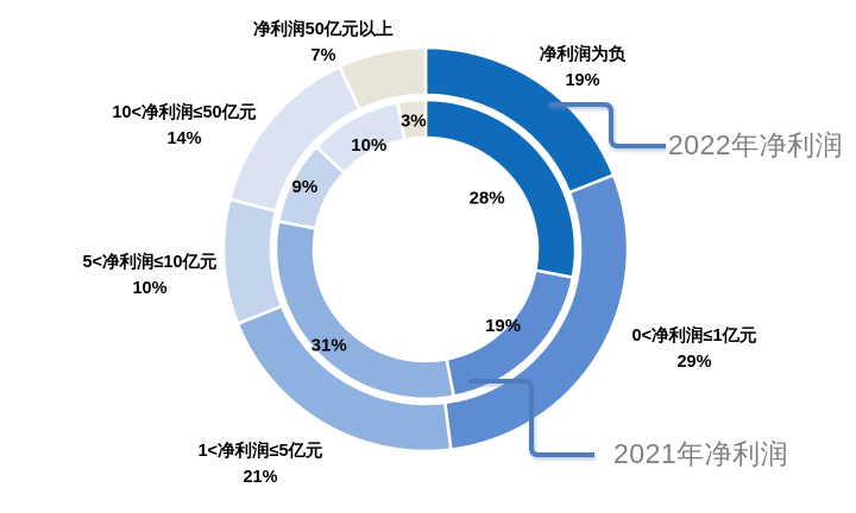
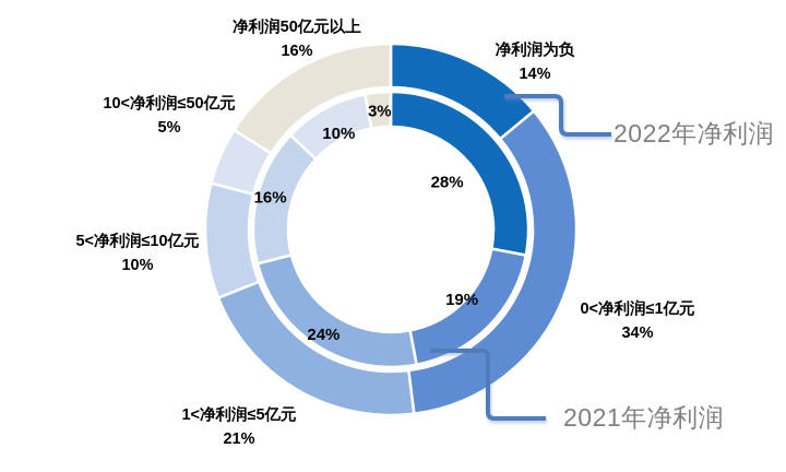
2022年净利润/净利润为负: 19% -> 14%
2022年净利润/0<净利润≤1亿元: 29% -> 34%
2021年净利润/1<净利润≤5亿元: 31% -> 24%
2021年净利润/5<净利润≤10亿元: 9% -> 16%
2022年净利润/10<净利润≤50亿元: 14% -> 5%
2022年净利润/净利润50亿元以上: 7% -> 16%
